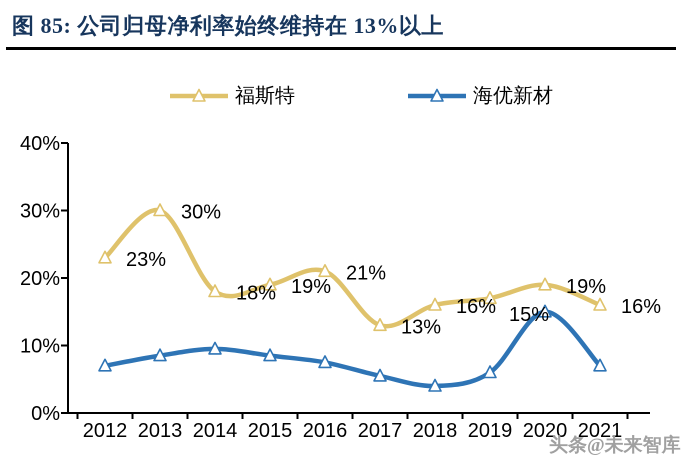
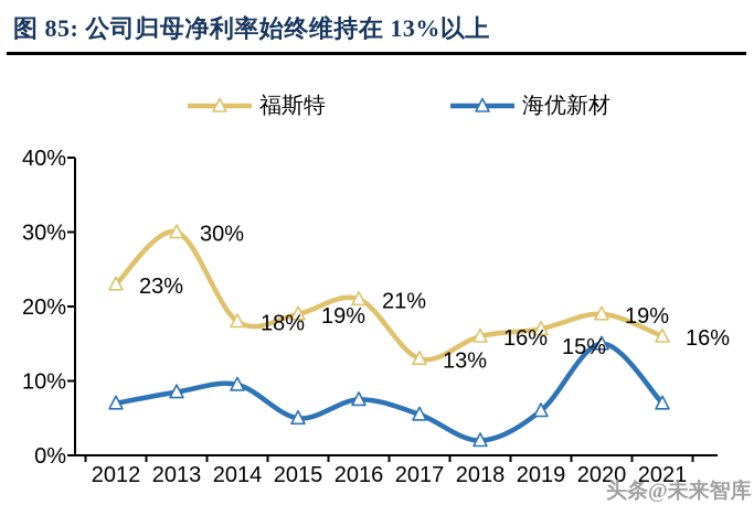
海优新材/2015: 8% -> 5%
海优新材/2018: 4% -> 2%
